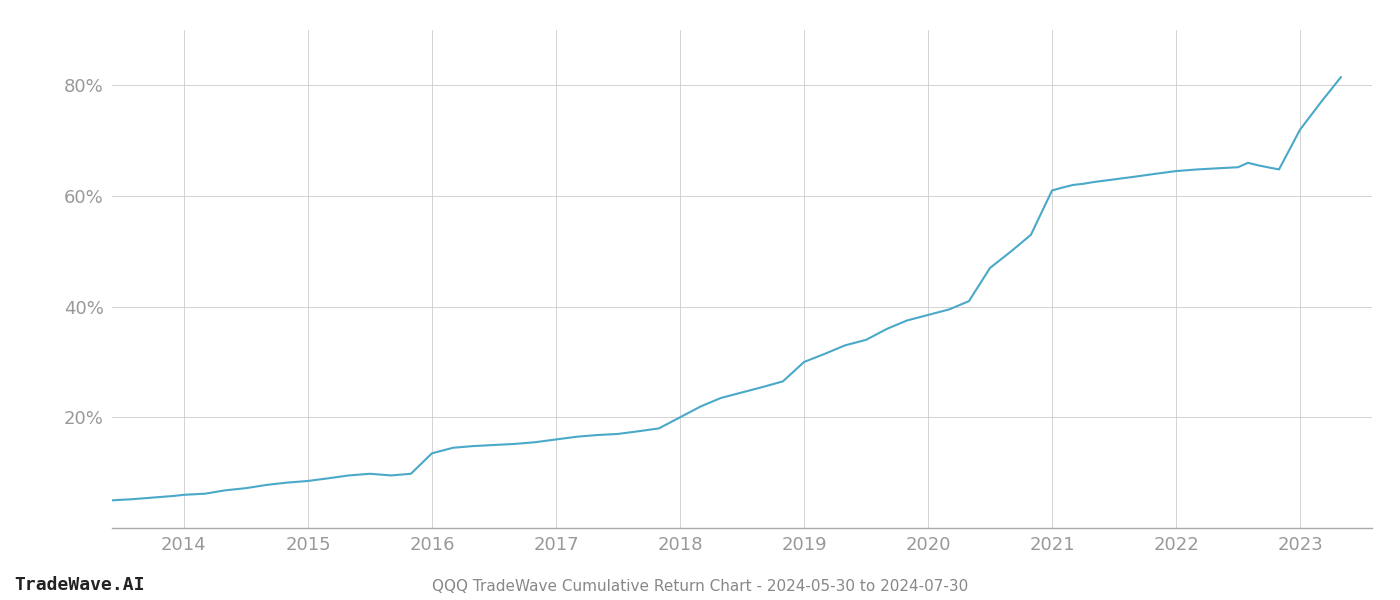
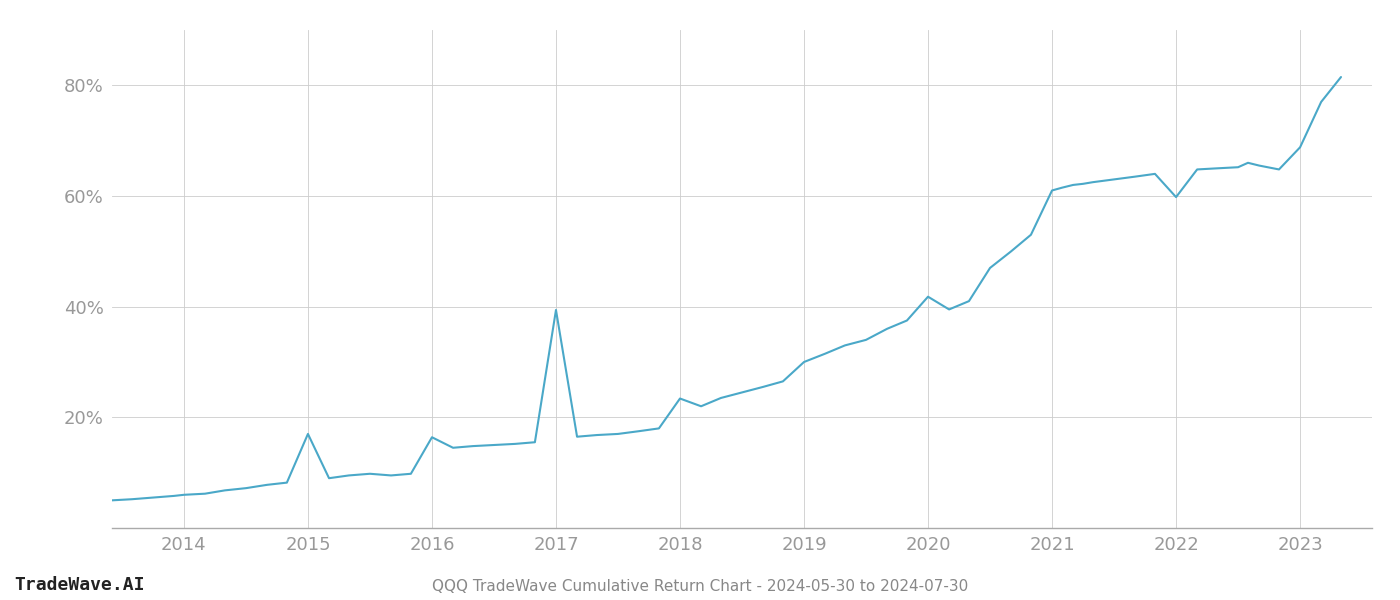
2015: 8.5% -> 17.0%
2016: 13.5% -> 16.4%
2017: 16.0% -> 39.4%
2018: 20.0% -> 23.4%
2020: 38.5% -> 41.8%
2022: 64.5% -> 59.8%
2023: 72.0% -> 68.8%
